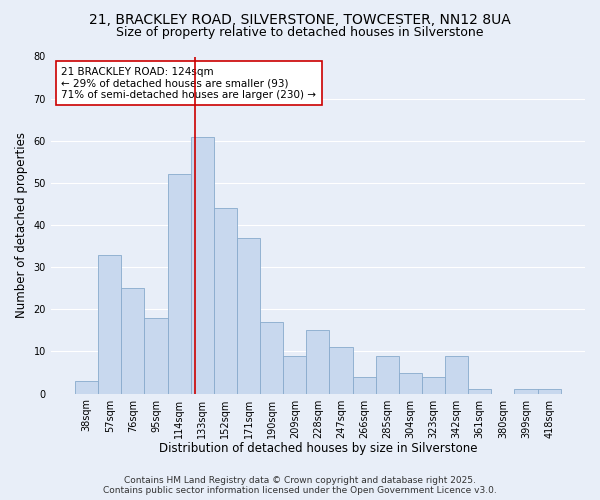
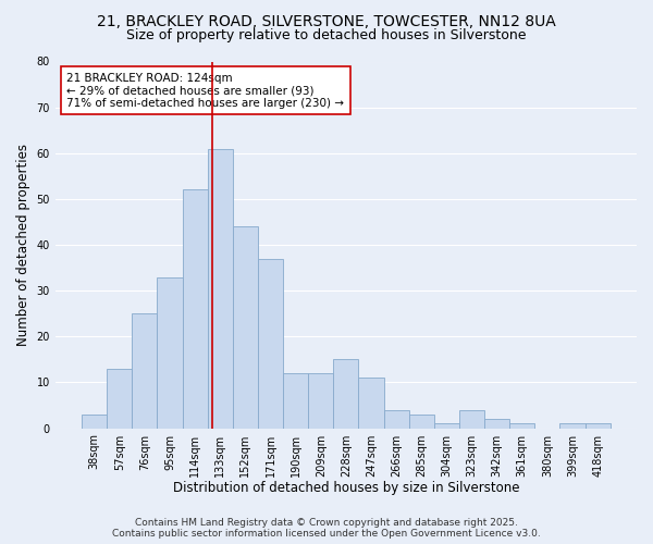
57sqm: 33 -> 13
95sqm: 18 -> 33
190sqm: 17 -> 12
209sqm: 9 -> 12
285sqm: 9 -> 3
304sqm: 5 -> 1
342sqm: 9 -> 2
